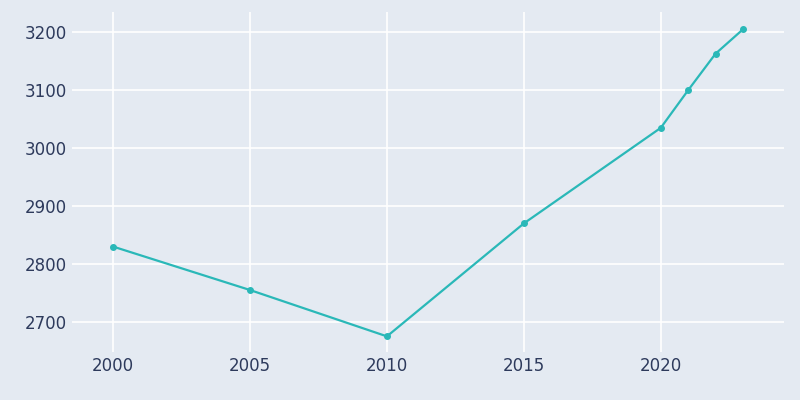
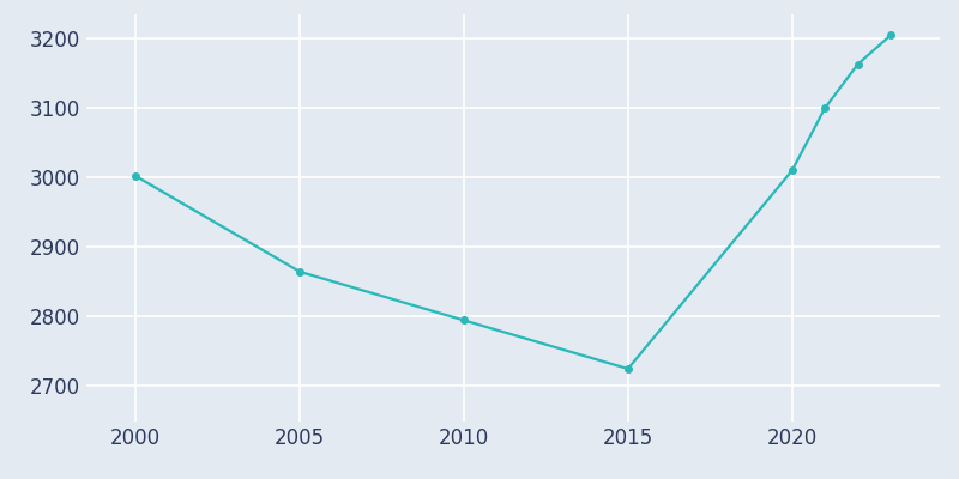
2000: 2830 -> 3002
2005: 2755 -> 2864
2010: 2675 -> 2794
2015: 2870 -> 2724
2020: 3035 -> 3010
